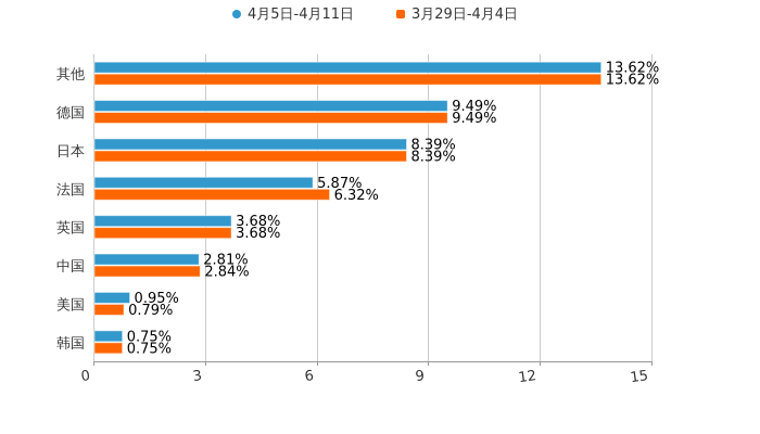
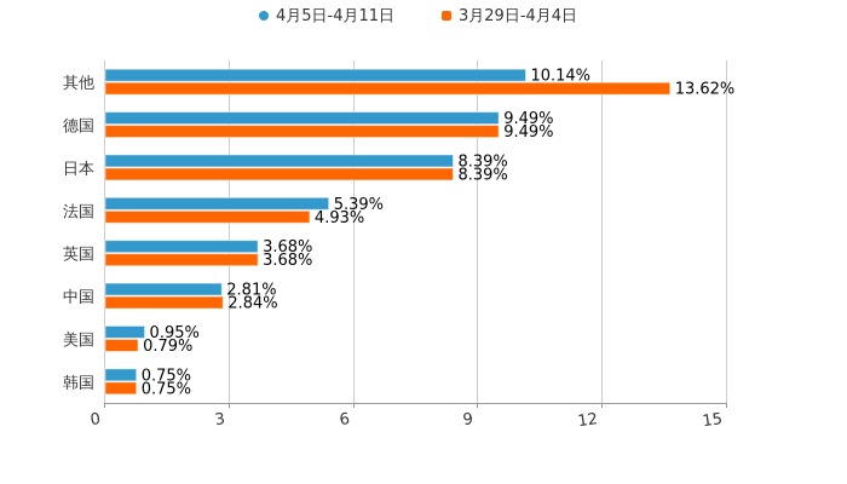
4月5日-4月11日/其他: 13.62% -> 10.14%
4月5日-4月11日/法国: 5.87% -> 5.39%
3月29日-4月4日/法国: 6.32% -> 4.93%
